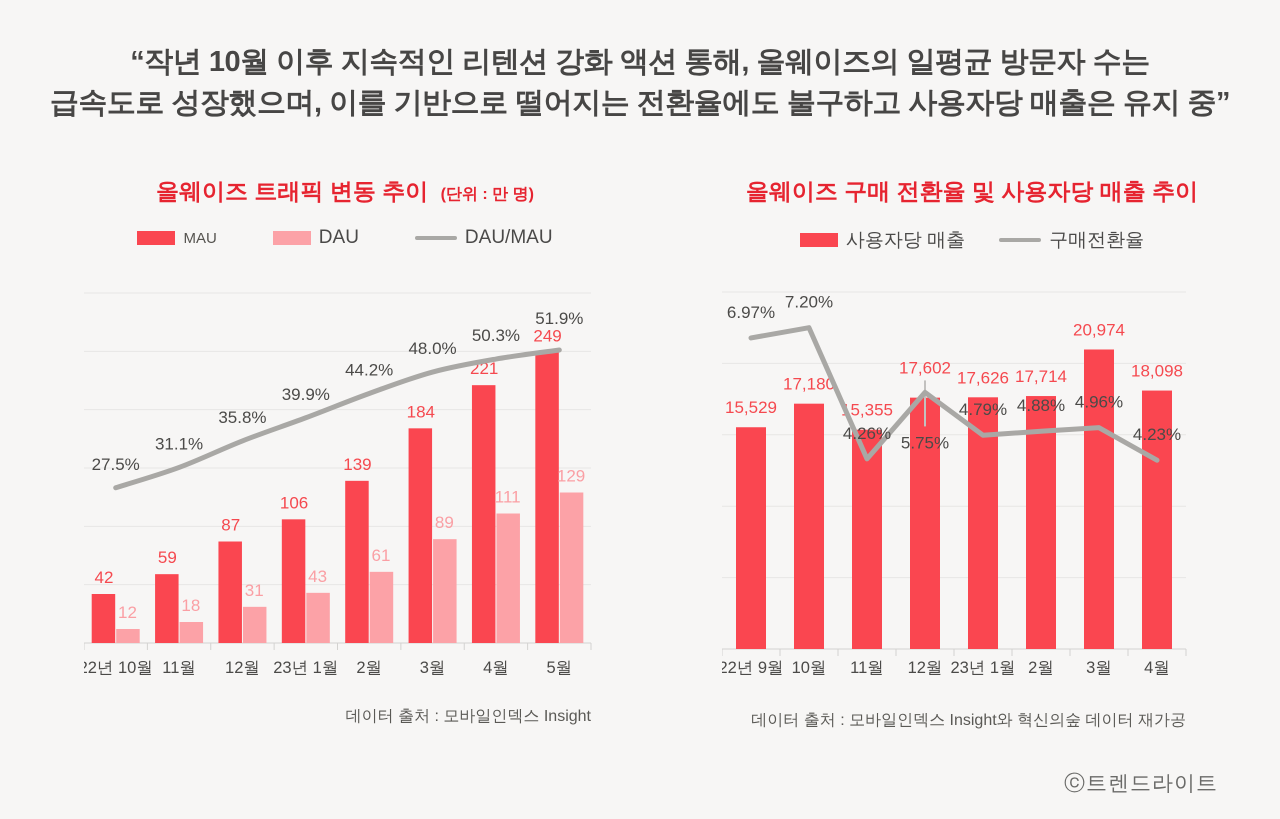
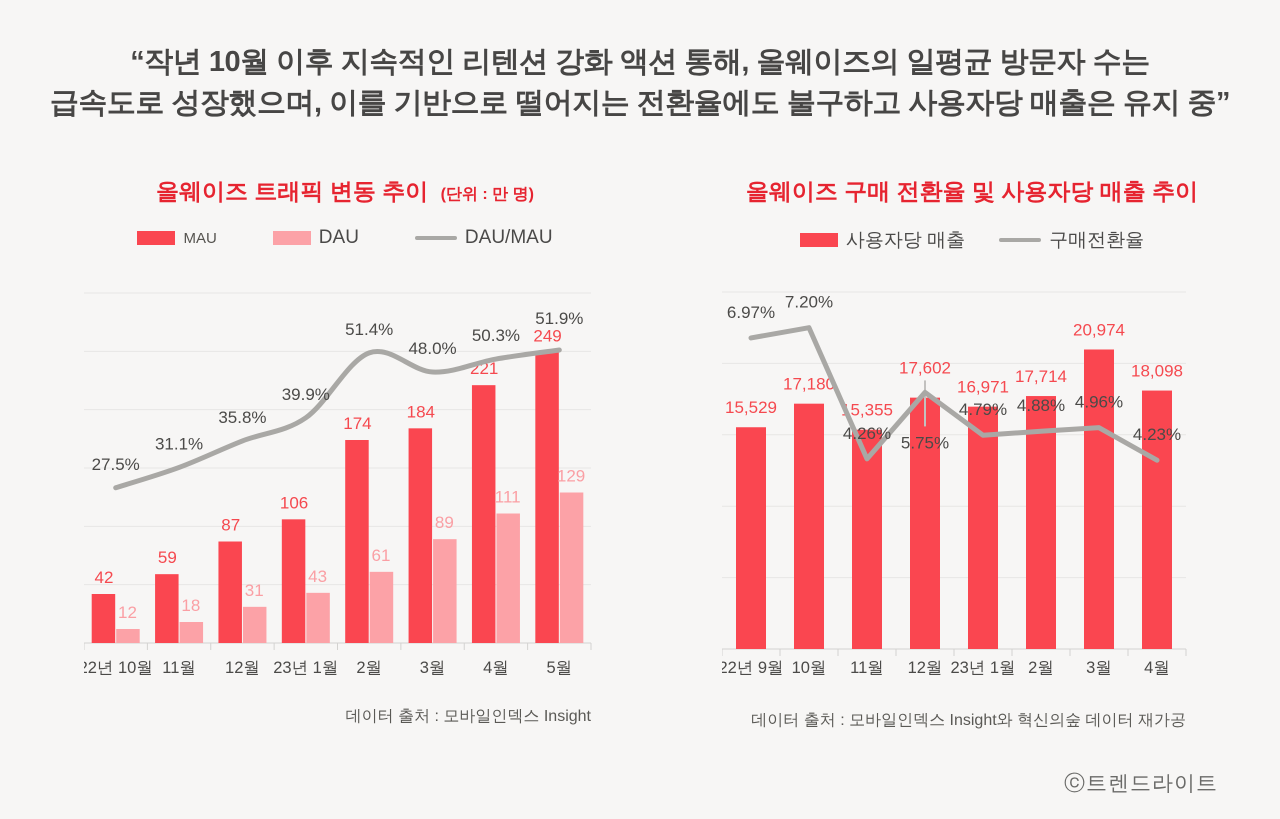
올웨이즈 트래픽 변동 추이/MAU/2월: 139 -> 174
올웨이즈 트래픽 변동 추이/DAU/MAU/2월: 44.2% -> 51.4%
올웨이즈 구매 전환율 및 사용자당 매출 추이/사용자당 매출/23년 1월: 17,626 -> 16,971
